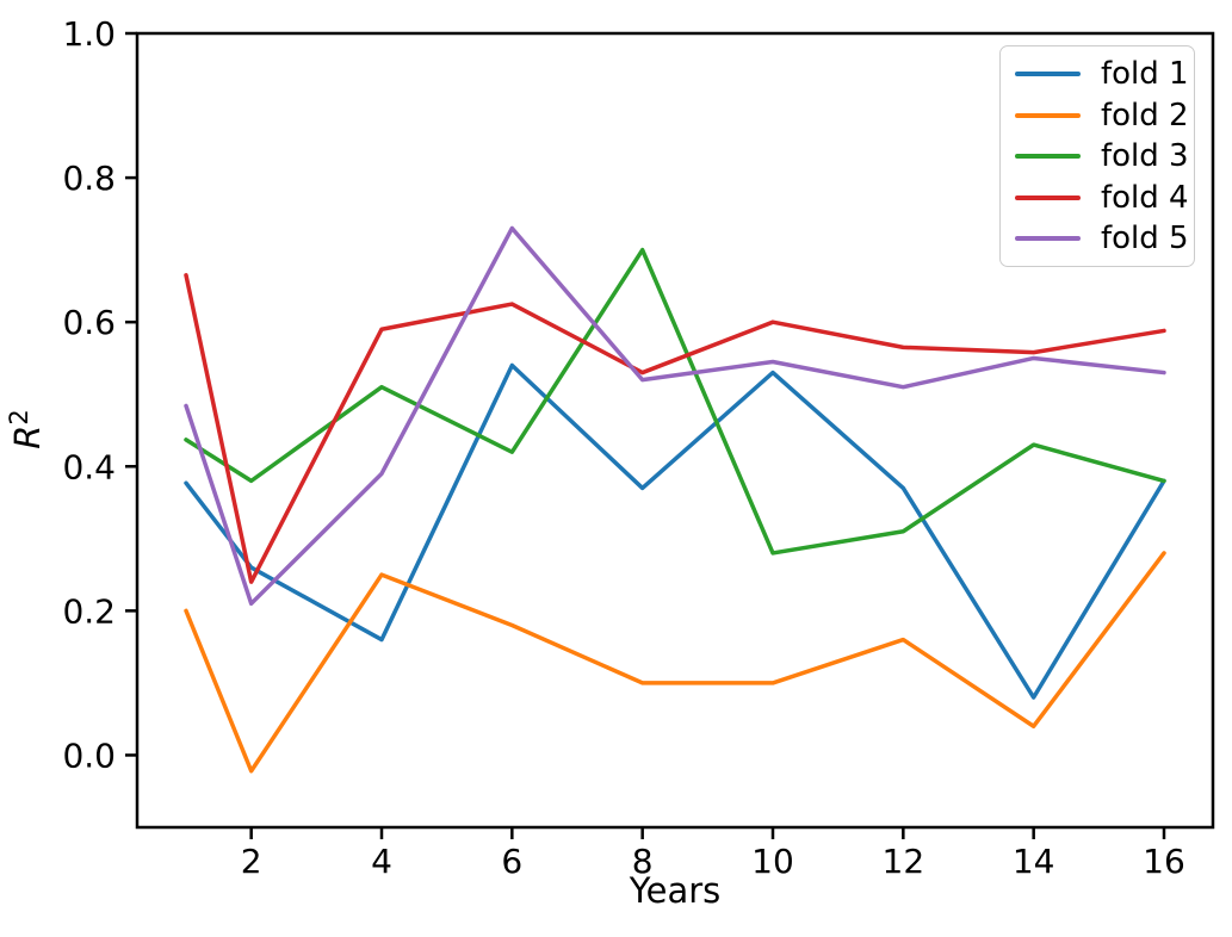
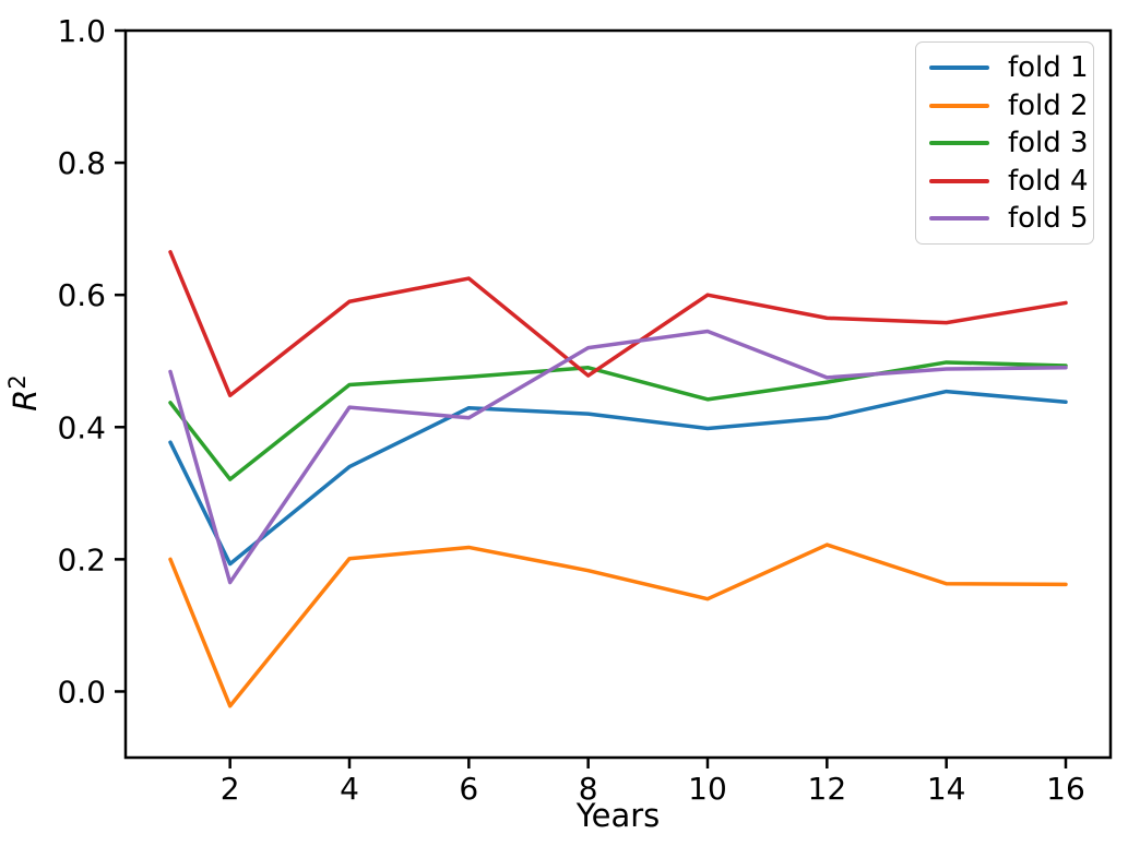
fold 1/2: 0.26 -> 0.19
fold 3/2: 0.38 -> 0.32
fold 4/2: 0.24 -> 0.45
fold 5/2: 0.21 -> 0.17
fold 1/4: 0.16 -> 0.34
fold 2/4: 0.25 -> 0.20
fold 3/4: 0.51 -> 0.46
fold 5/4: 0.39 -> 0.43
fold 1/6: 0.54 -> 0.43
fold 2/6: 0.18 -> 0.22
fold 3/6: 0.42 -> 0.48
fold 5/6: 0.73 -> 0.41
fold 1/8: 0.37 -> 0.42
fold 2/8: 0.10 -> 0.18
fold 3/8: 0.70 -> 0.49
fold 4/8: 0.53 -> 0.48
fold 1/10: 0.53 -> 0.40
fold 2/10: 0.10 -> 0.14
fold 3/10: 0.28 -> 0.44
fold 1/12: 0.37 -> 0.41
fold 2/12: 0.16 -> 0.22
fold 3/12: 0.31 -> 0.47
fold 5/12: 0.51 -> 0.47
fold 1/14: 0.08 -> 0.45
fold 2/14: 0.04 -> 0.16
fold 3/14: 0.43 -> 0.50
fold 5/14: 0.55 -> 0.49
fold 1/16: 0.38 -> 0.44
fold 2/16: 0.28 -> 0.16
fold 3/16: 0.38 -> 0.49
fold 5/16: 0.53 -> 0.49
